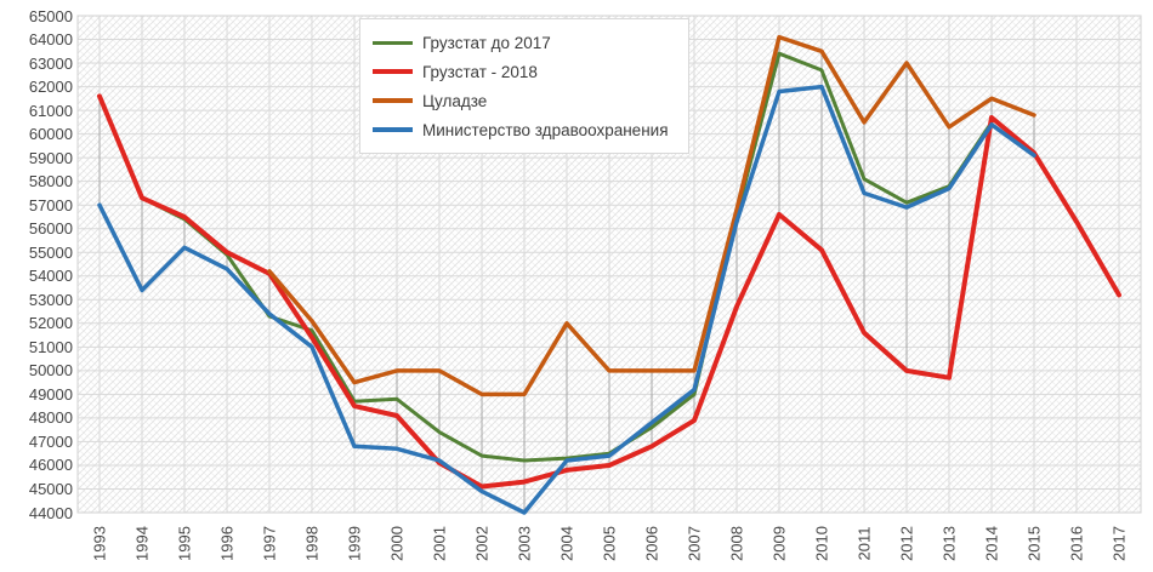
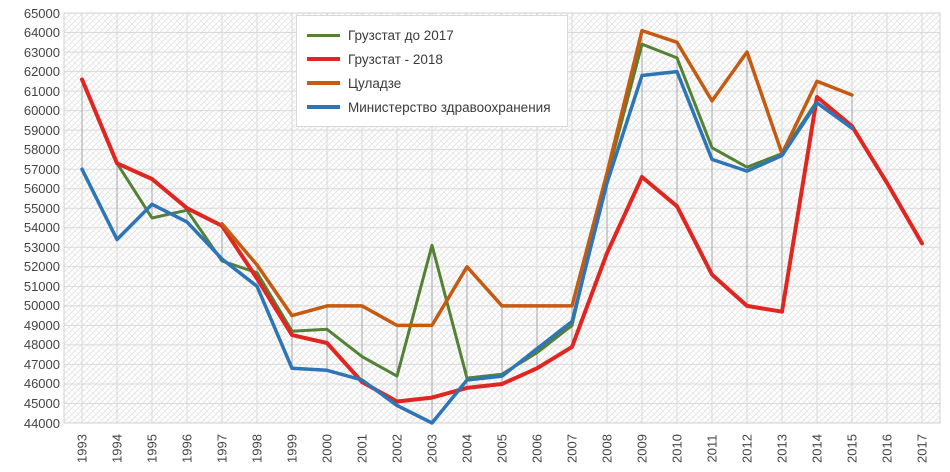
Грузстат до 2017/1995: 56400 -> 54500
Грузстат до 2017/2003: 46200 -> 53100
Цуладзе/2013: 60300 -> 57800
